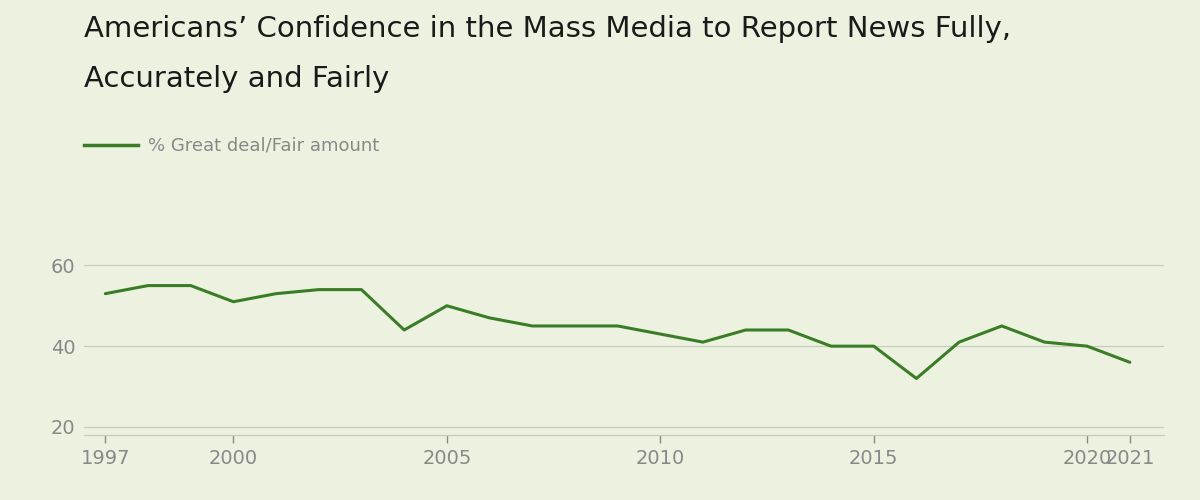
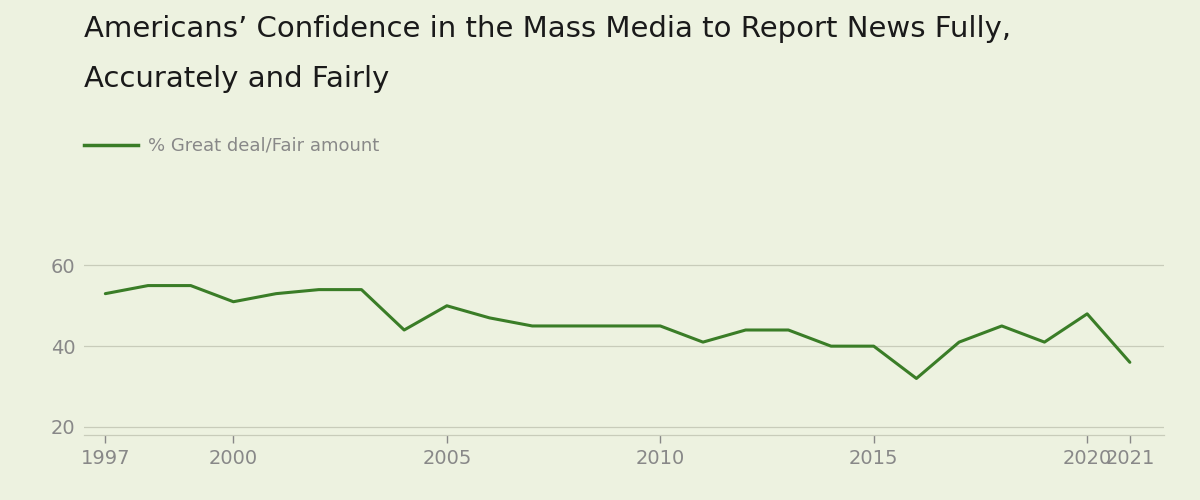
2010: 43 -> 45
2020: 40 -> 48
